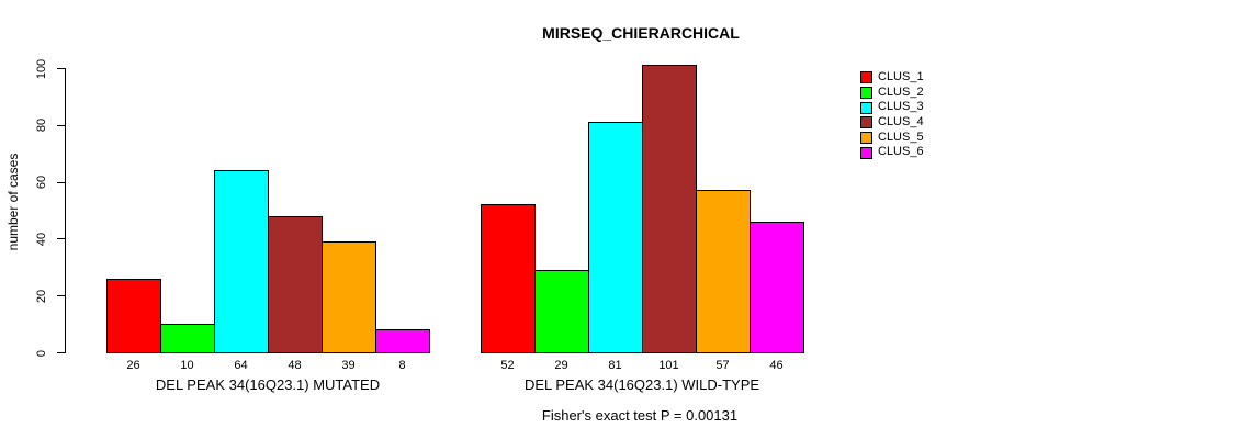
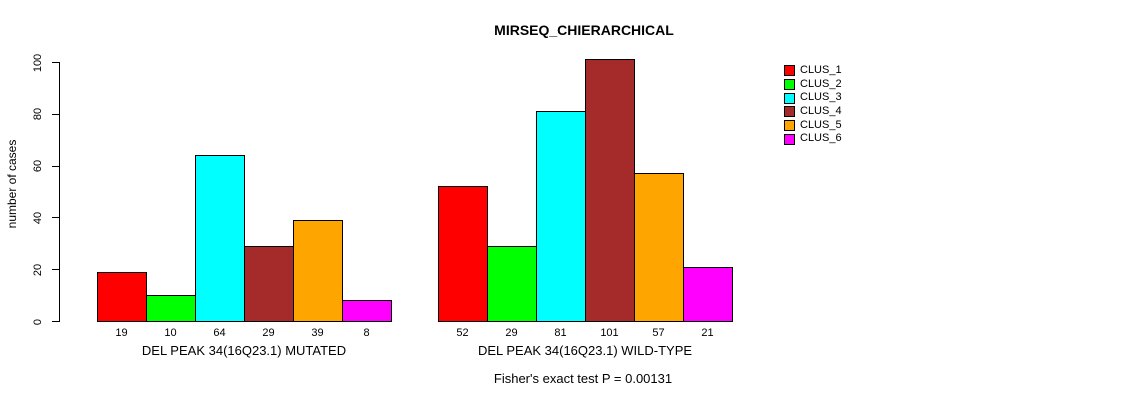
CLUS_1/DEL PEAK 34(16Q23.1) MUTATED: 26 -> 19
CLUS_4/DEL PEAK 34(16Q23.1) MUTATED: 48 -> 29
CLUS_6/DEL PEAK 34(16Q23.1) WILD-TYPE: 46 -> 21
